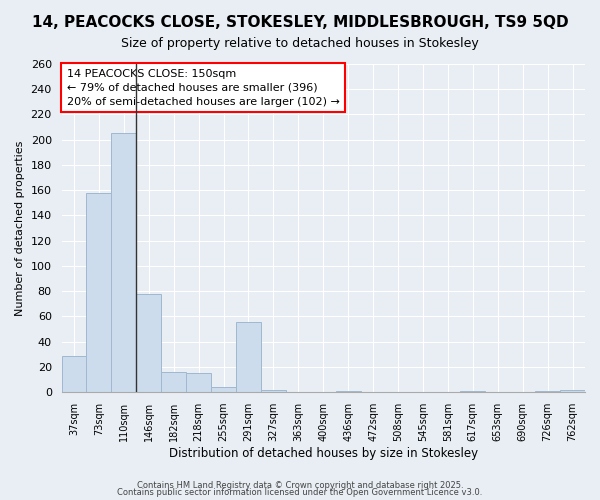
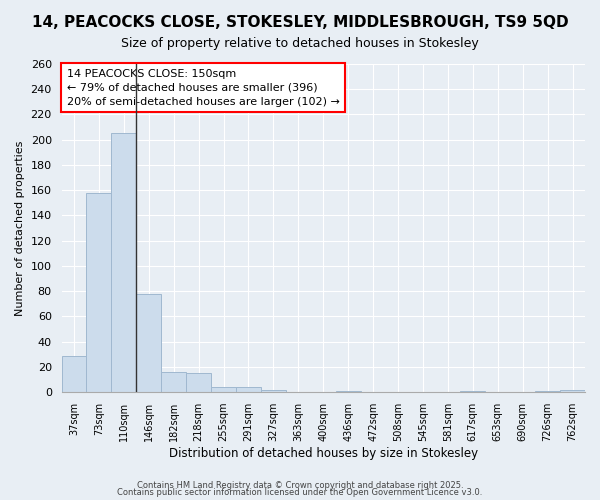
291sqm: 56 -> 4
